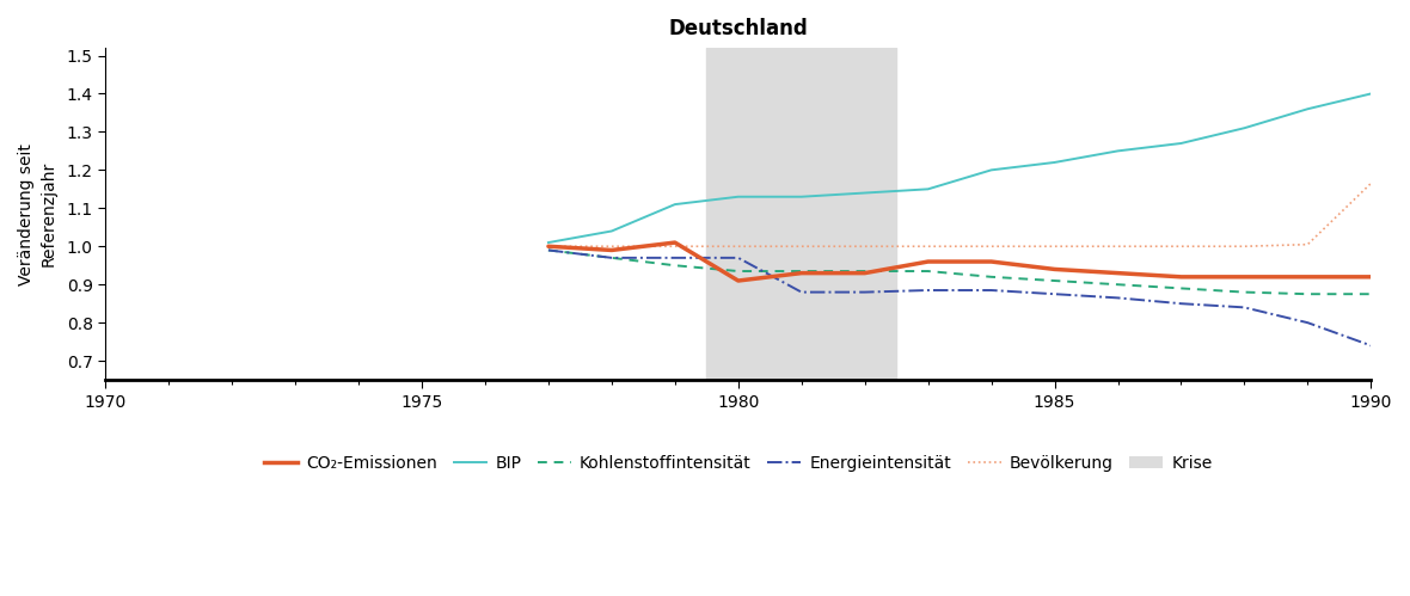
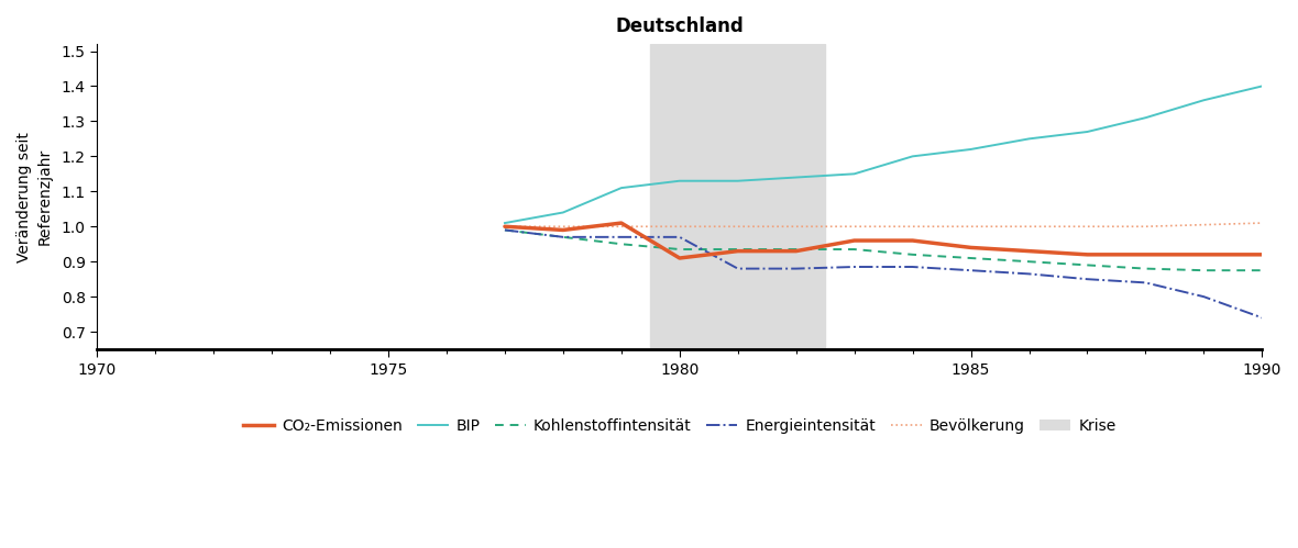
Bevölkerung/1990: 1.165 -> 1.010
